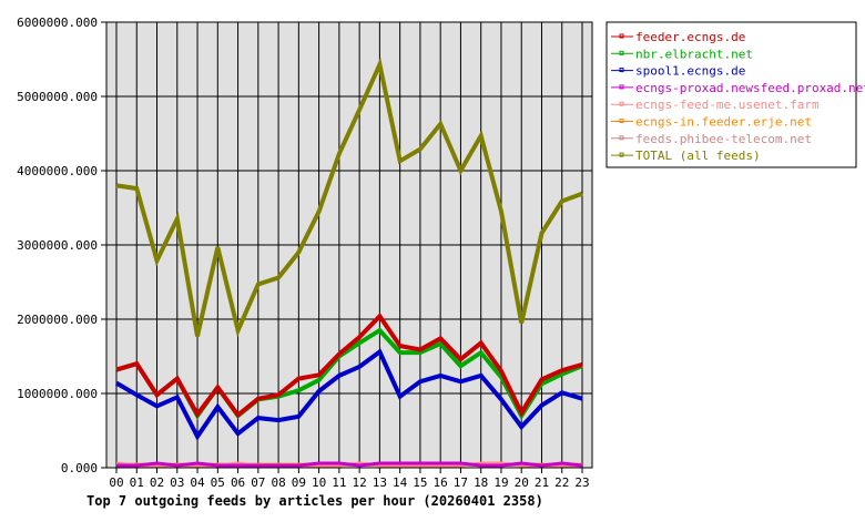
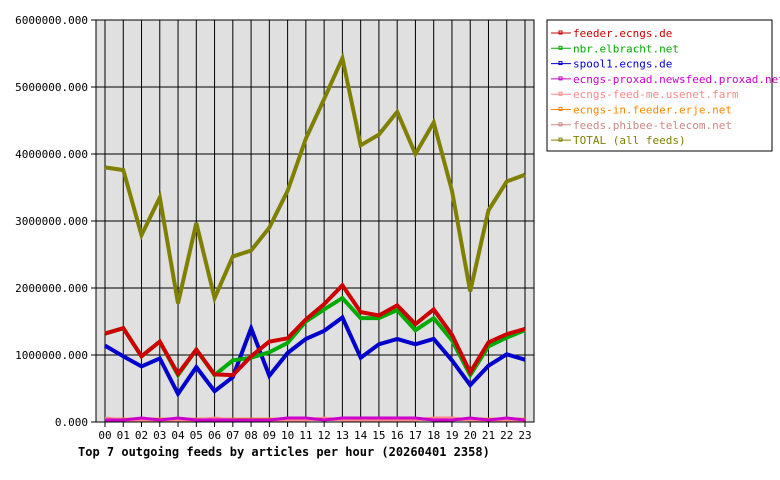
feeder.ecngs.de/07: 900000 -> 700000
spool1.ecngs.de/08: 600000 -> 1400000
